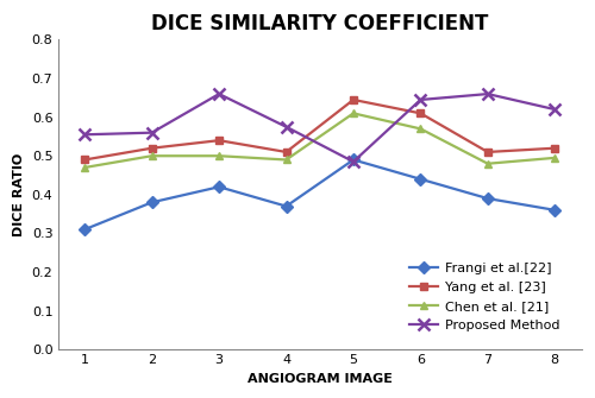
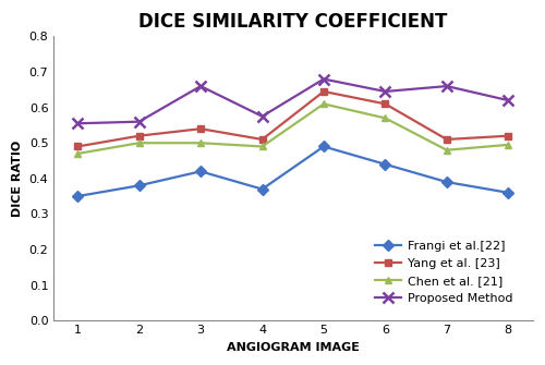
Frangi et al.[22]/1: 0.31 -> 0.35
Proposed Method/5: 0.485 -> 0.680
